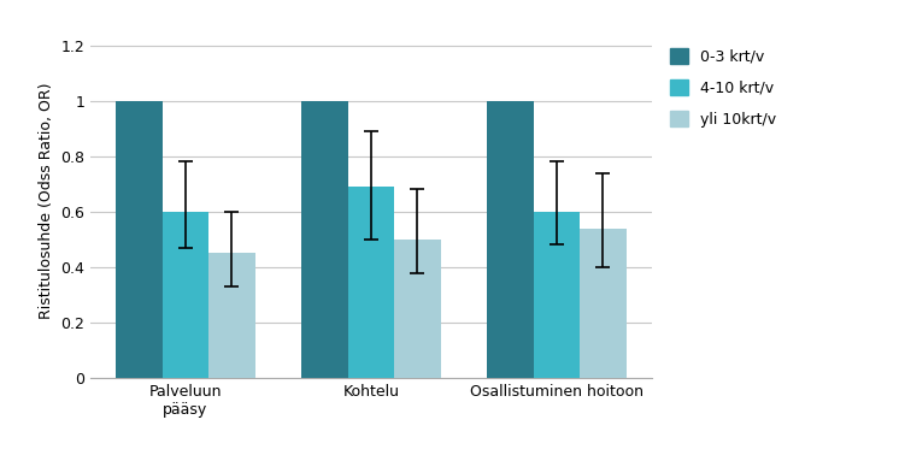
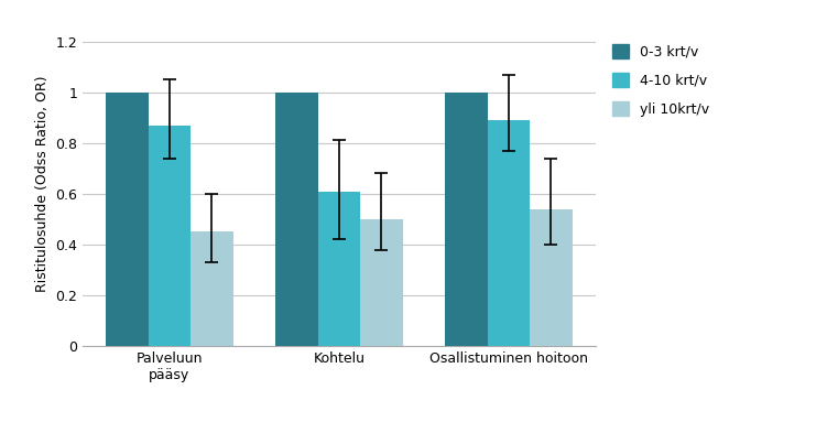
4-10 krt/v/Palveluun pääsy: 0.60 -> 0.87
4-10 krt/v/Kohtelu: 0.69 -> 0.61
4-10 krt/v/Osallistuminen hoitoon: 0.60 -> 0.89
